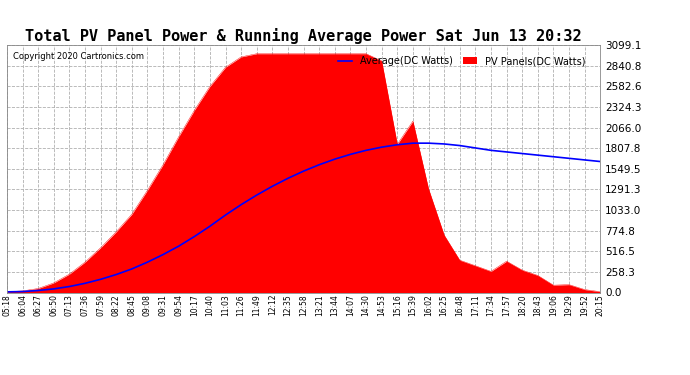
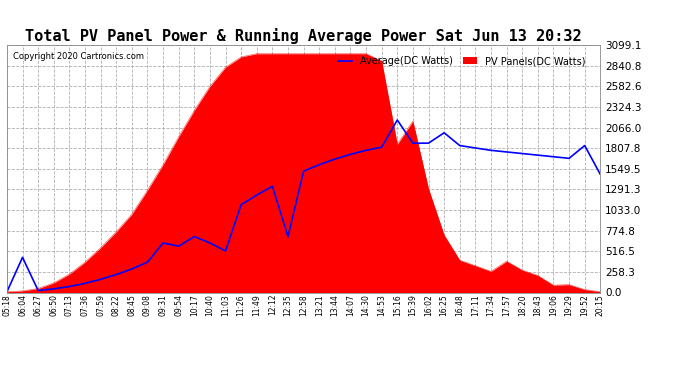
Average(DC Watts)/06:04: 10 -> 440
Average(DC Watts)/09:31: 480 -> 620
Average(DC Watts)/10:40: 830 -> 620
Average(DC Watts)/11:03: 970 -> 520
Average(DC Watts)/12:35: 1430 -> 700
Average(DC Watts)/15:16: 1850 -> 2160
Average(DC Watts)/16:25: 1860 -> 2000
Average(DC Watts)/19:52: 1660 -> 1840
Average(DC Watts)/20:15: 1640 -> 1480
